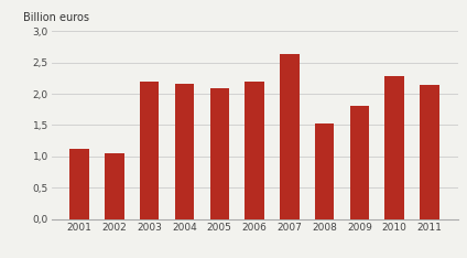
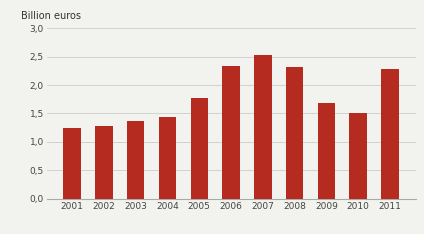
2001: 1,12 -> 1,25
2002: 1,06 -> 1,28
2003: 2,20 -> 1,37
2004: 2,16 -> 1,43
2005: 2,08 -> 1,77
2006: 2,20 -> 2,33
2007: 2,64 -> 2,52
2008: 1,52 -> 2,31
2009: 1,80 -> 1,68
2010: 2,28 -> 1,50
2011: 2,14 -> 2,28
